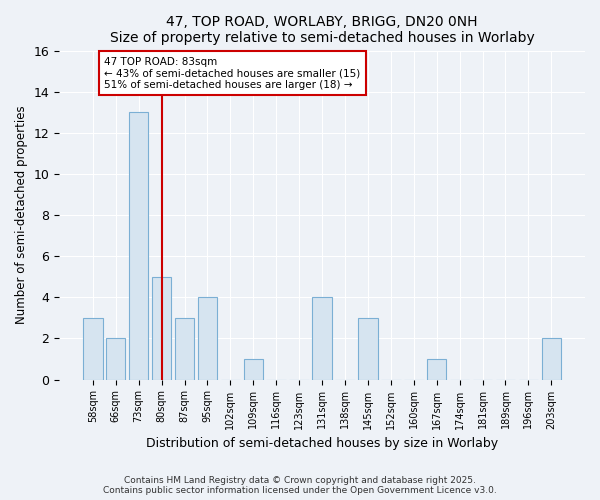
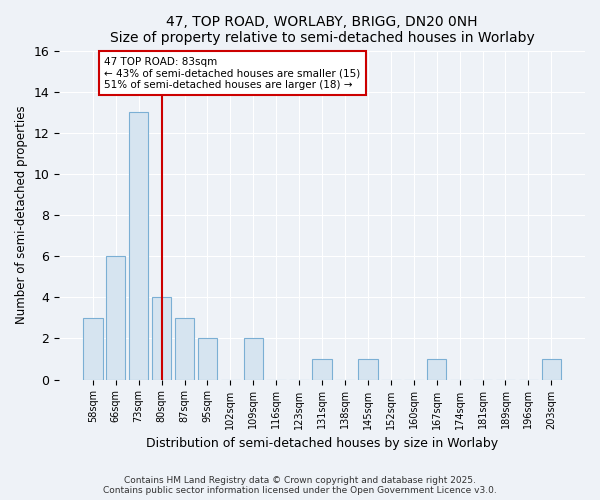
66sqm: 2 -> 6
80sqm: 5 -> 4
95sqm: 4 -> 2
109sqm: 1 -> 2
131sqm: 4 -> 1
145sqm: 3 -> 1
203sqm: 2 -> 1
